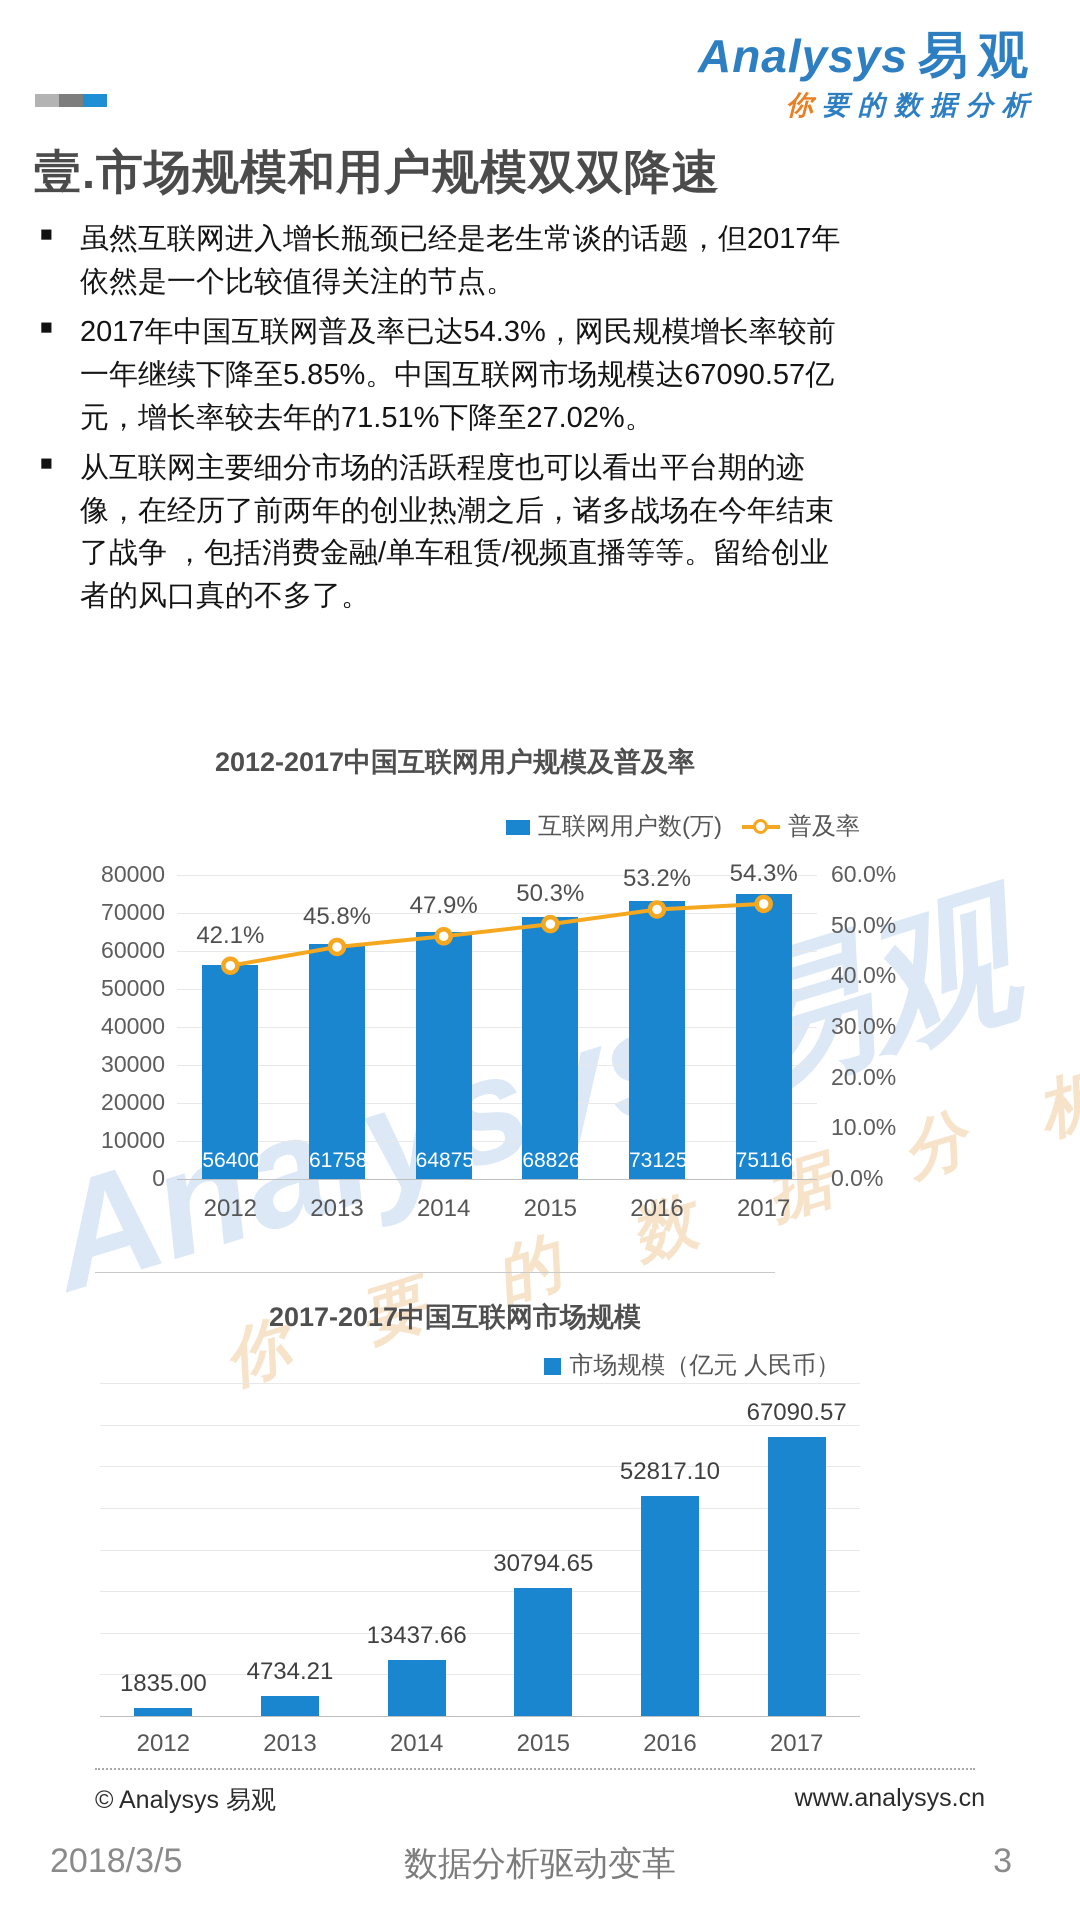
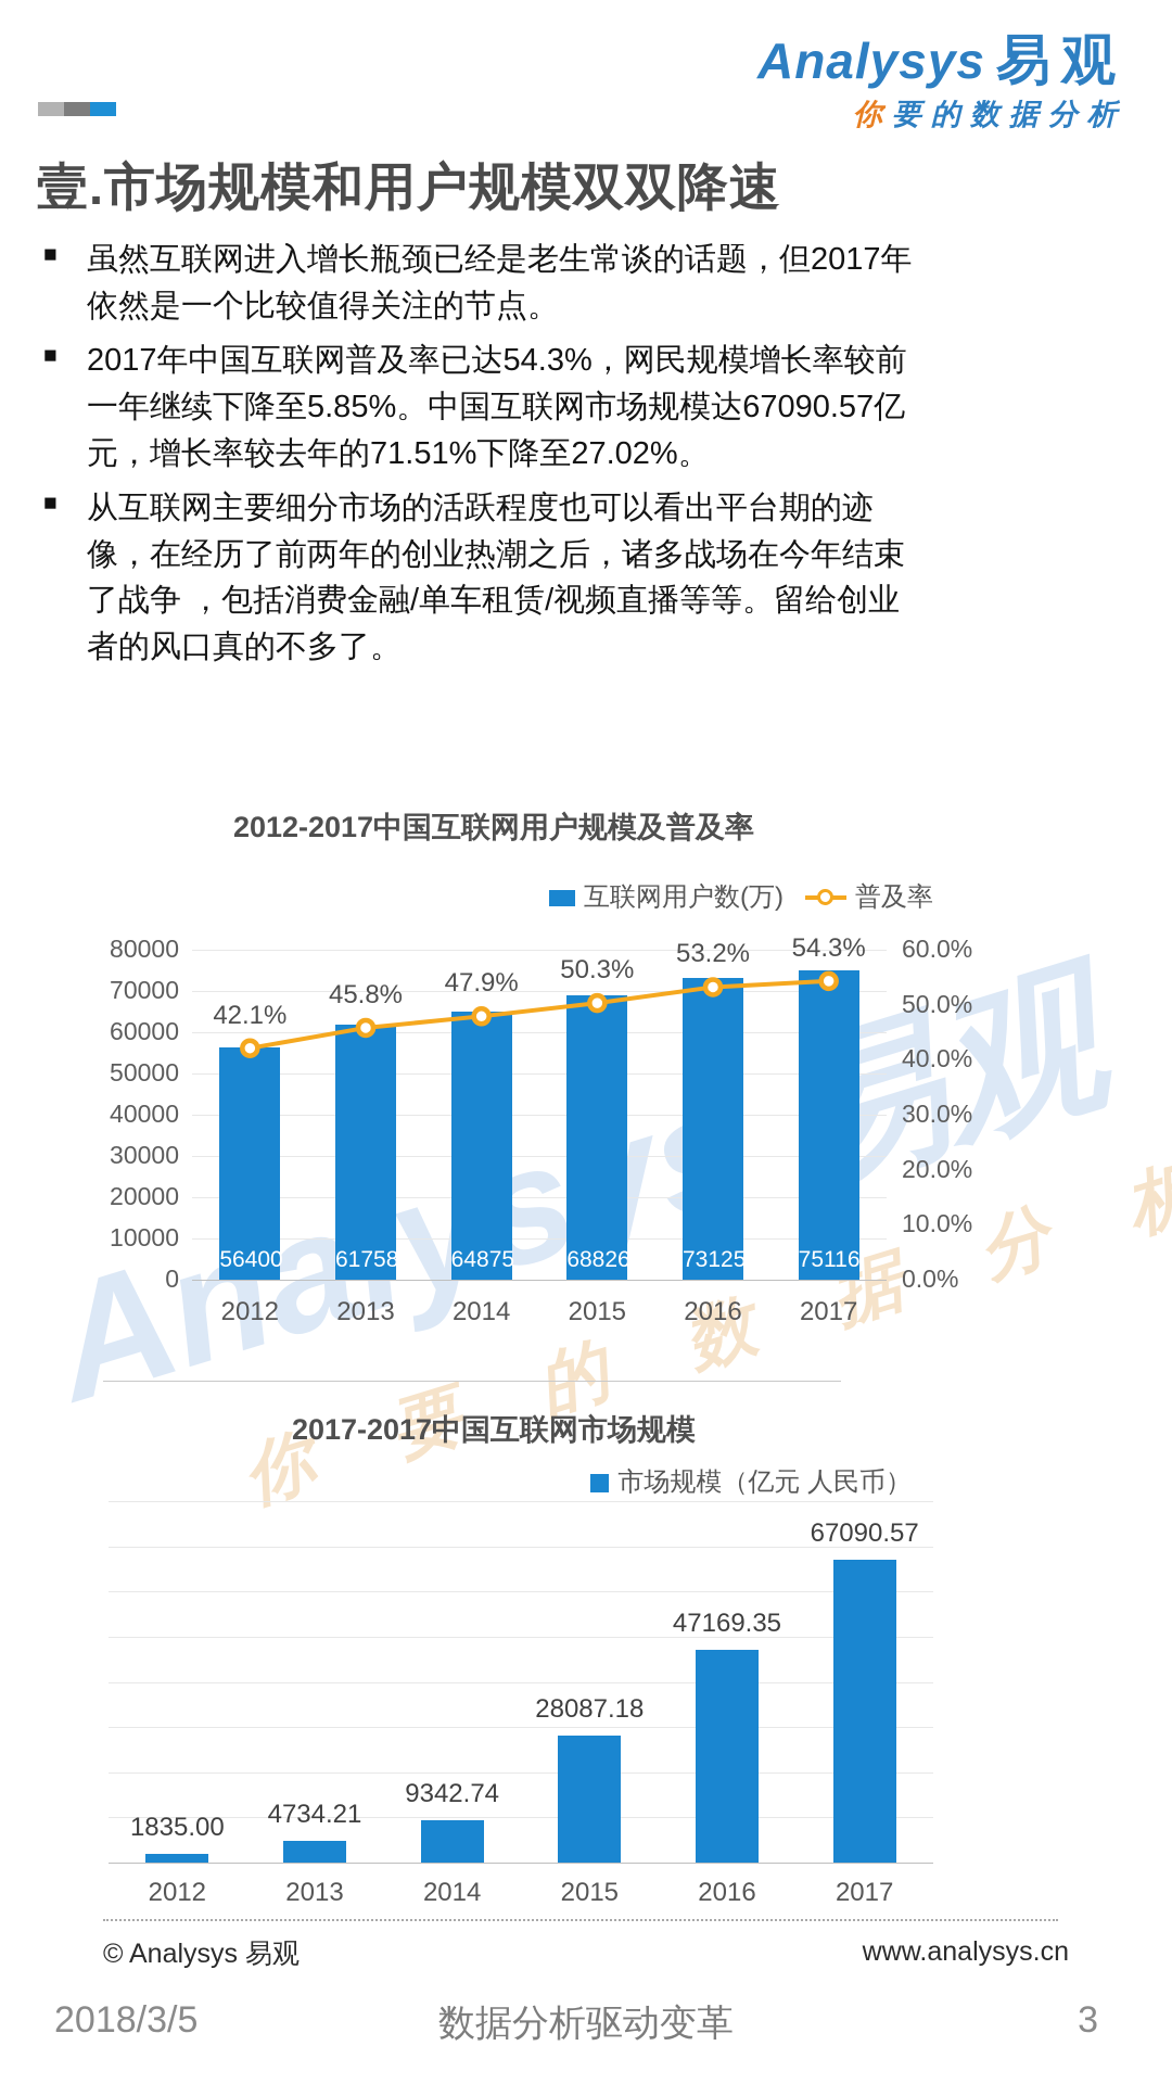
2017-2017中国互联网市场规模/2014: 13437.66 -> 9342.74
2017-2017中国互联网市场规模/2015: 30794.65 -> 28087.18
2017-2017中国互联网市场规模/2016: 52817.10 -> 47169.35
